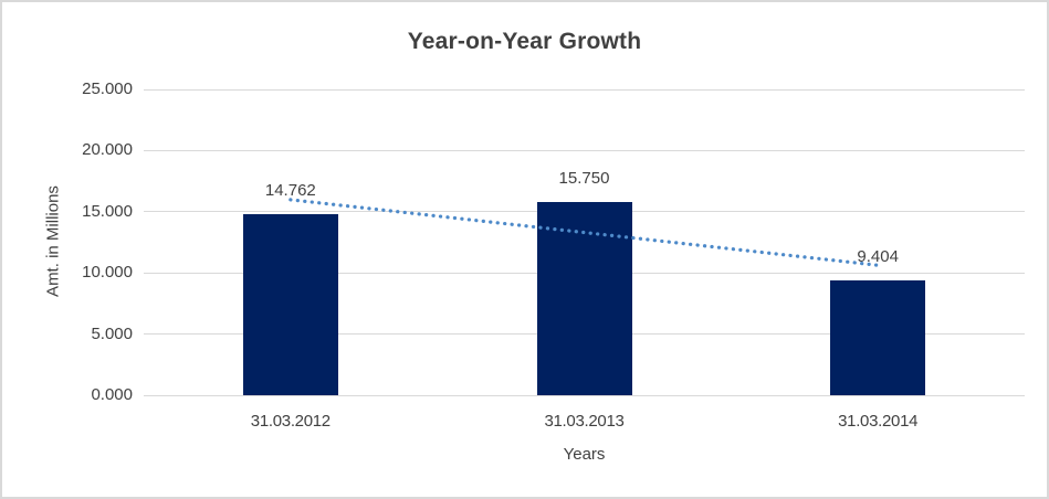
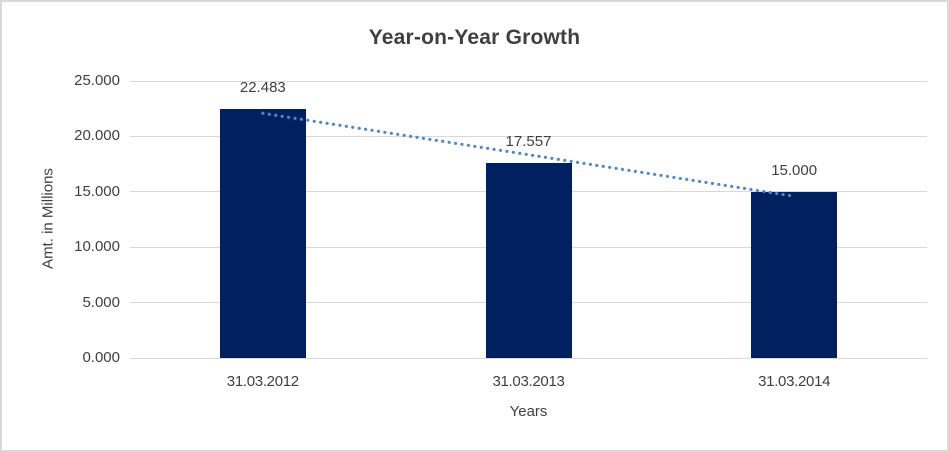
31.03.2012: 14.762 -> 22.483
31.03.2013: 15.750 -> 17.557
31.03.2014: 9.404 -> 15.000
